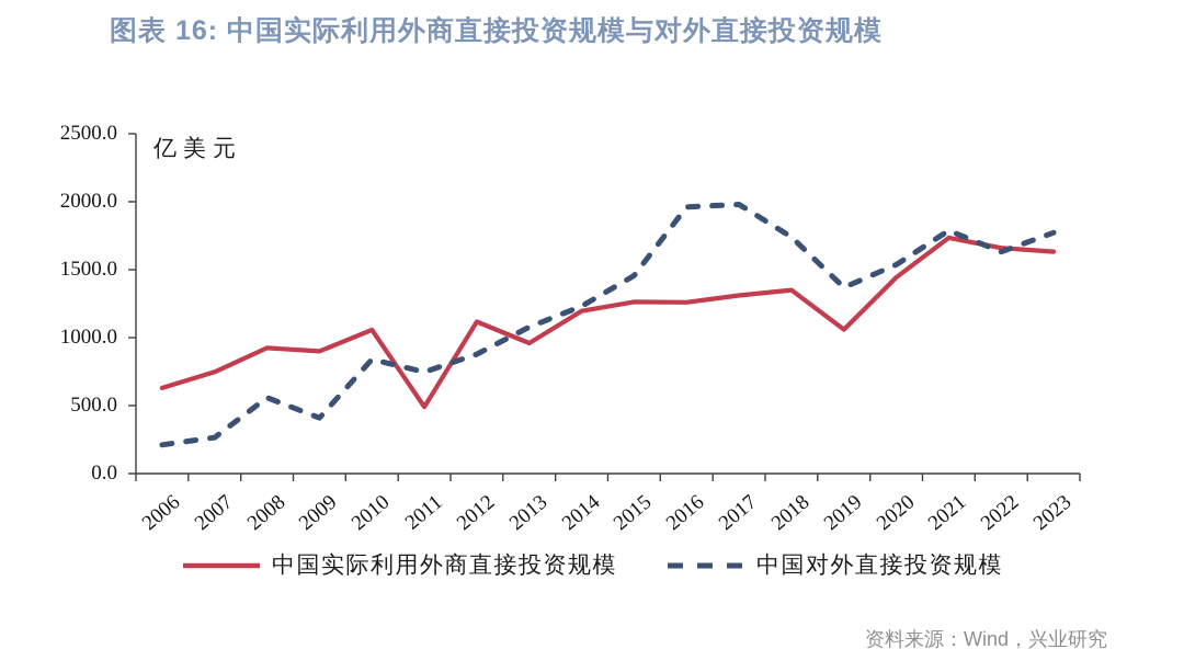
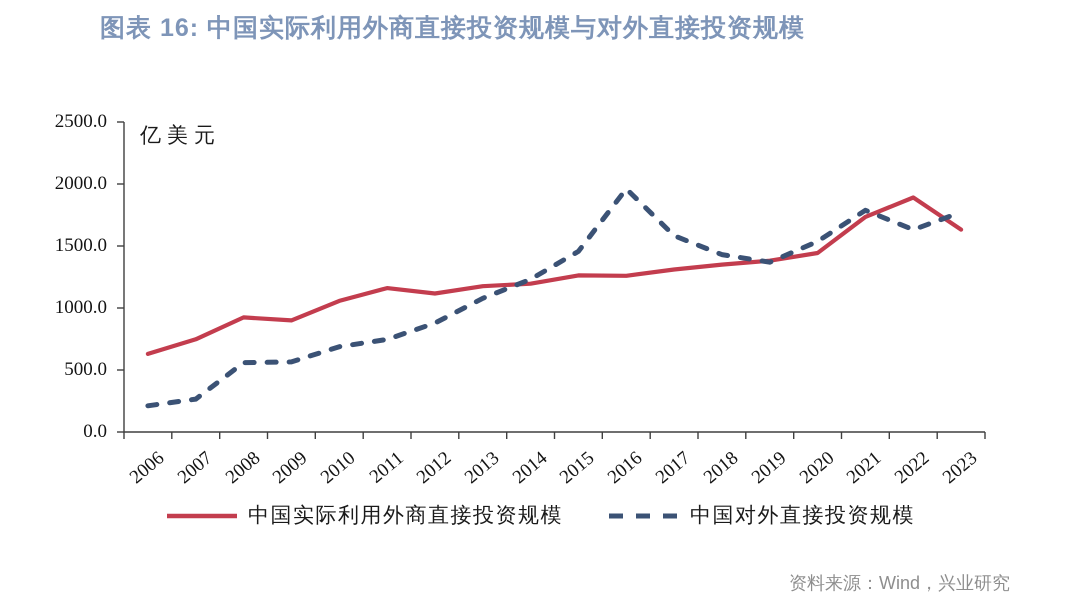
中国对外直接投资规模/2009: 410 -> 570
中国对外直接投资规模/2010: 840 -> 690
中国实际利用外商直接投资规模/2011: 490 -> 1160
中国实际利用外商直接投资规模/2013: 960 -> 1180
中国对外直接投资规模/2017: 1980 -> 1580
中国对外直接投资规模/2018: 1740 -> 1430
中国实际利用外商直接投资规模/2019: 1060 -> 1380
中国实际利用外商直接投资规模/2022: 1660 -> 1890
